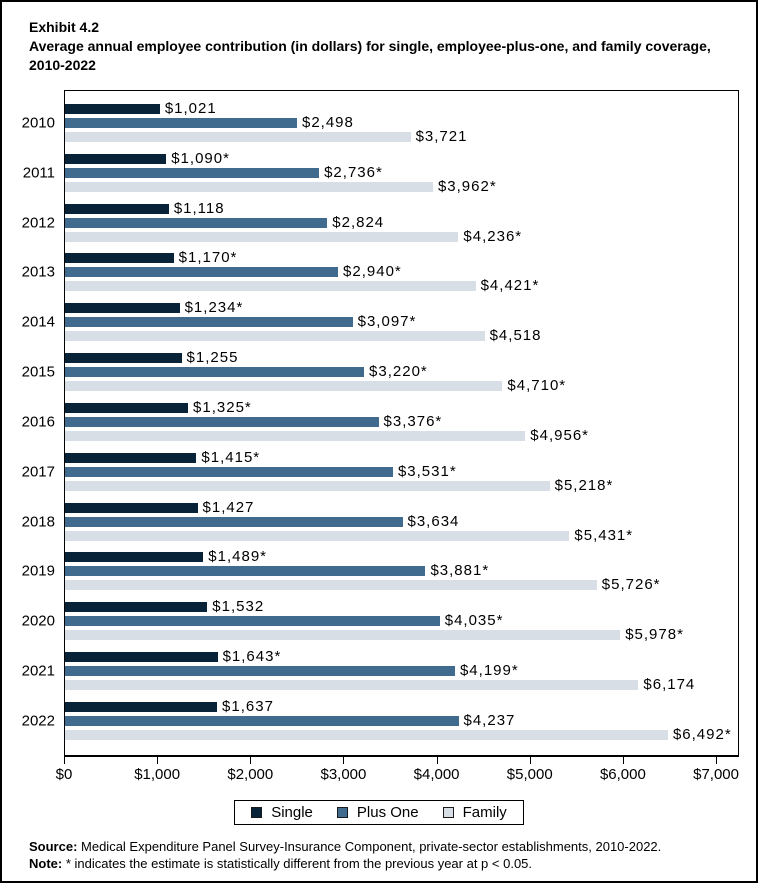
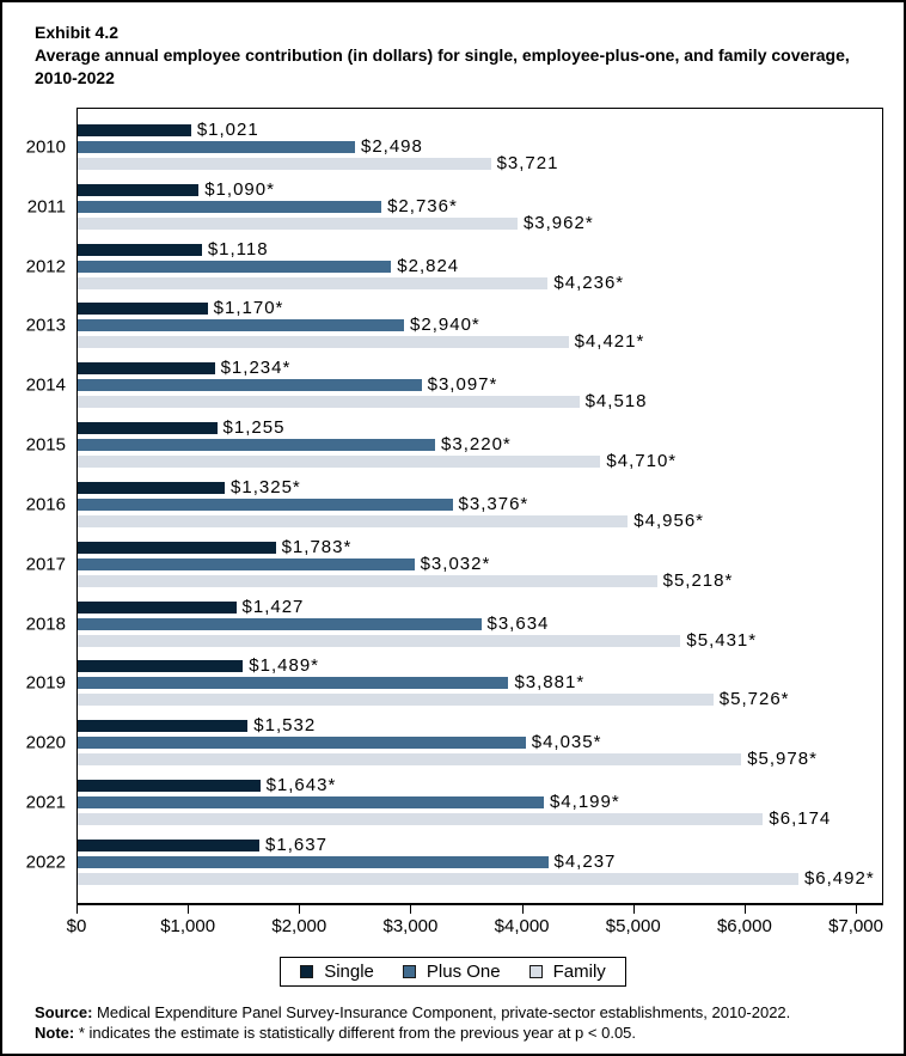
Single/2017: 1,415 -> 1,783
Plus One/2017: 3,531 -> 3,032
